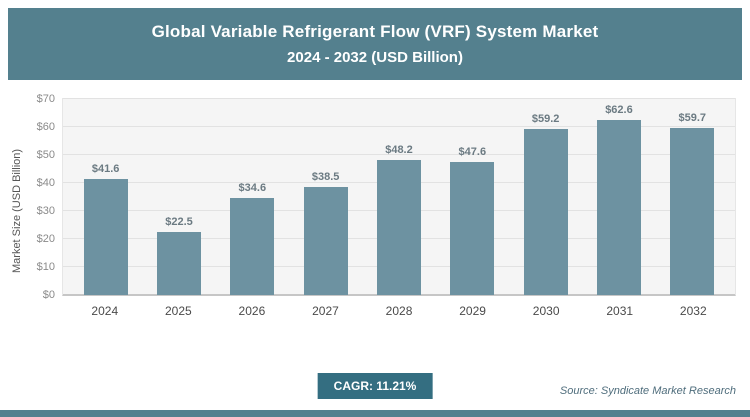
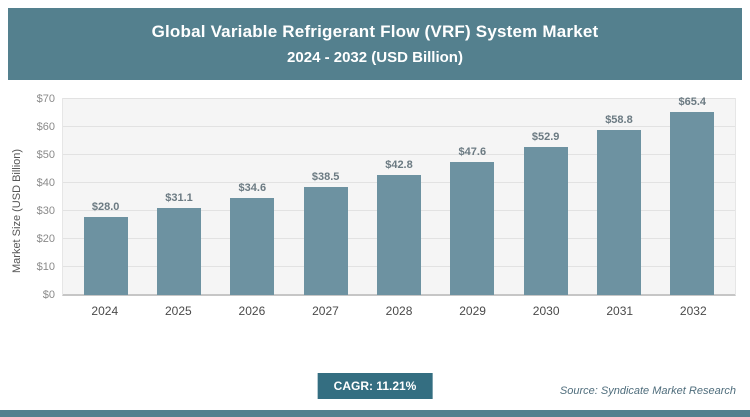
2024: $41.6 -> $28.0
2025: $22.5 -> $31.1
2028: $48.2 -> $42.8
2030: $59.2 -> $52.9
2031: $62.6 -> $58.8
2032: $59.7 -> $65.4
